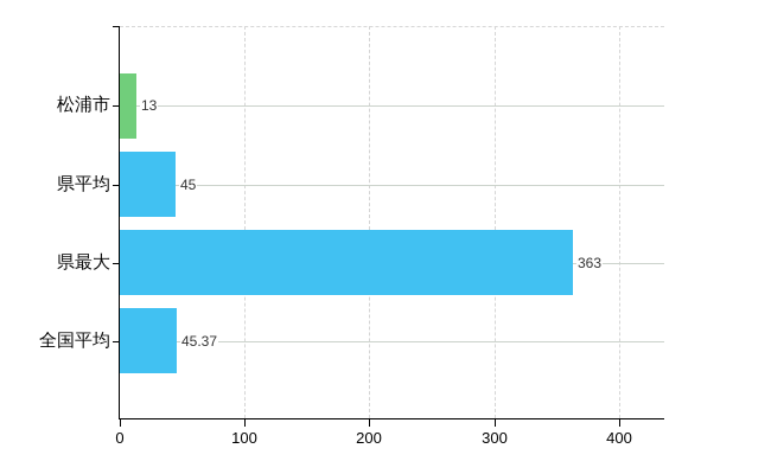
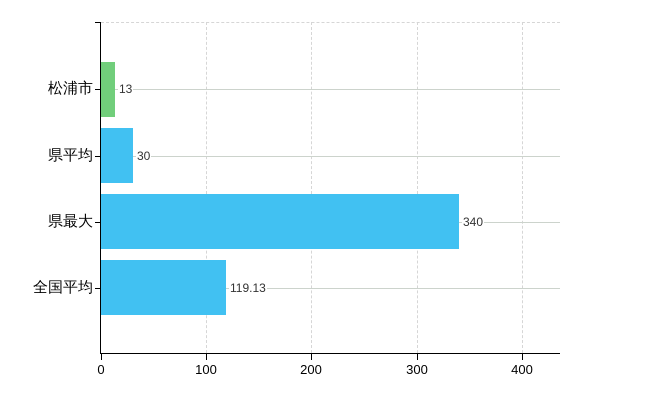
県平均: 45 -> 30
県最大: 363 -> 340
全国平均: 45.37 -> 119.13
